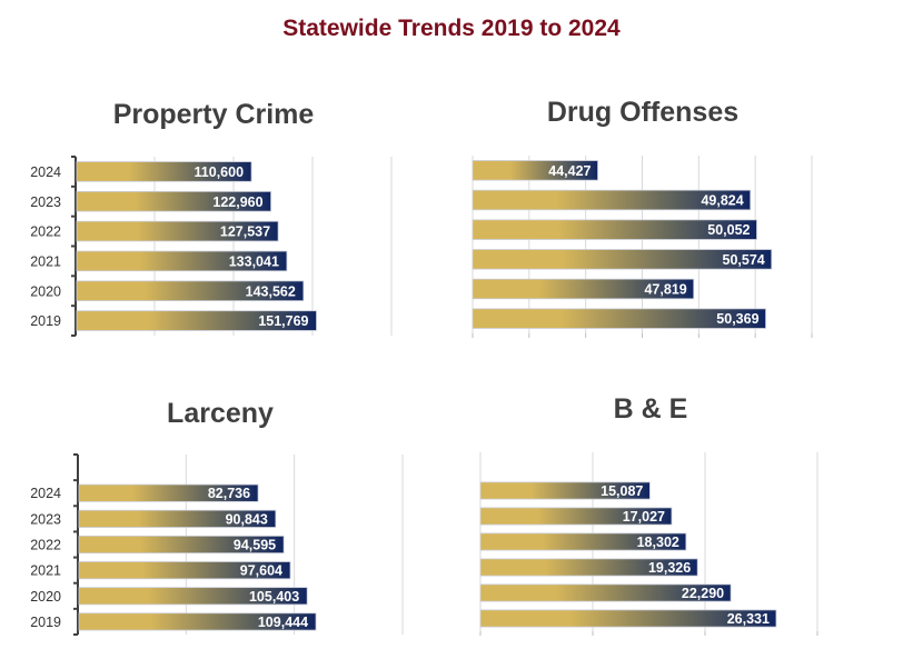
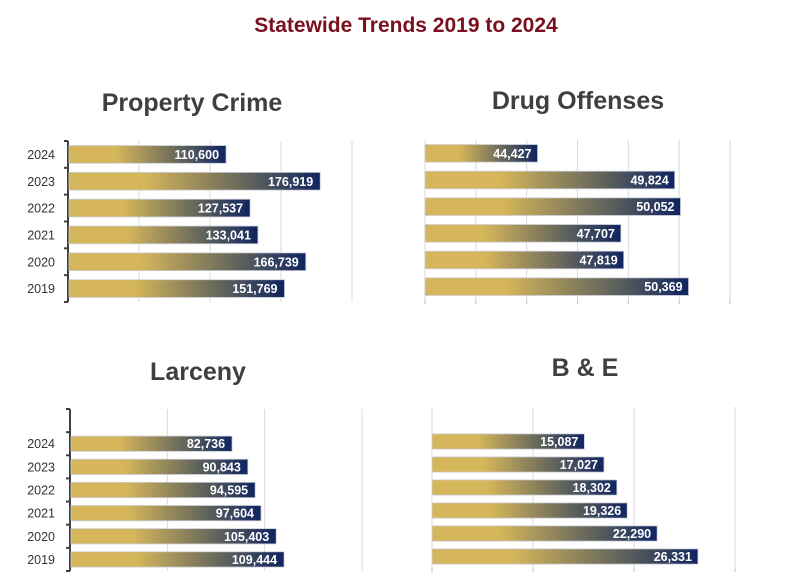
Property Crime/2023: 122,960 -> 176,919
Property Crime/2020: 143,562 -> 166,739
Drug Offenses/2021: 50,574 -> 47,707
